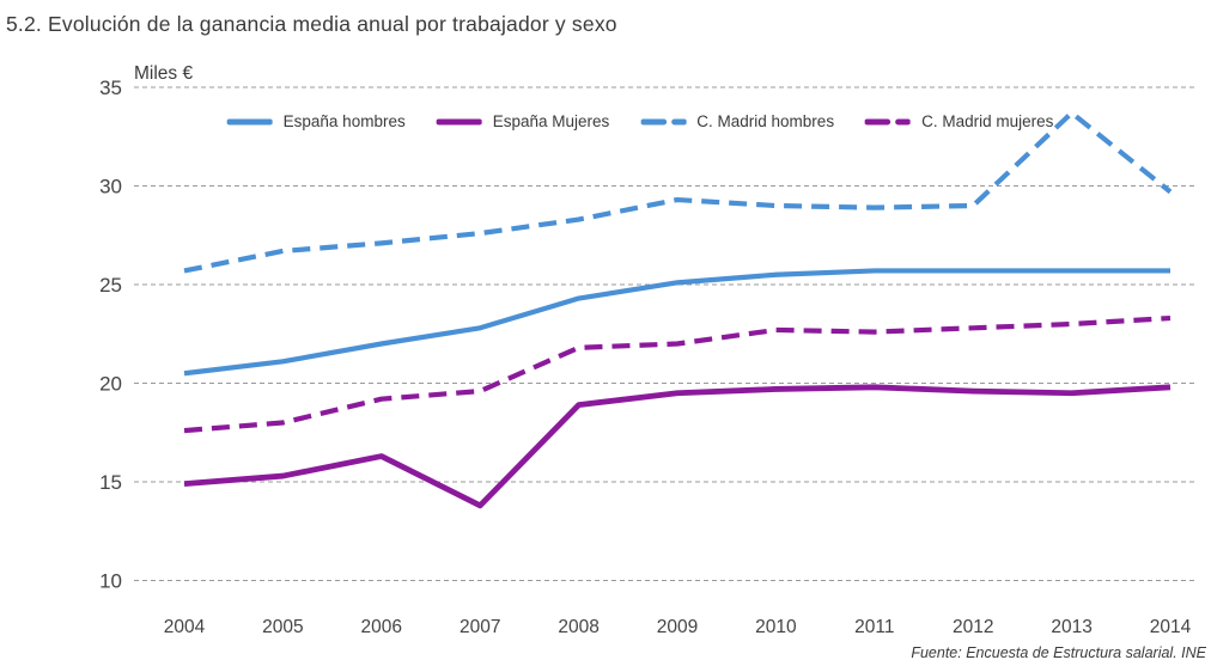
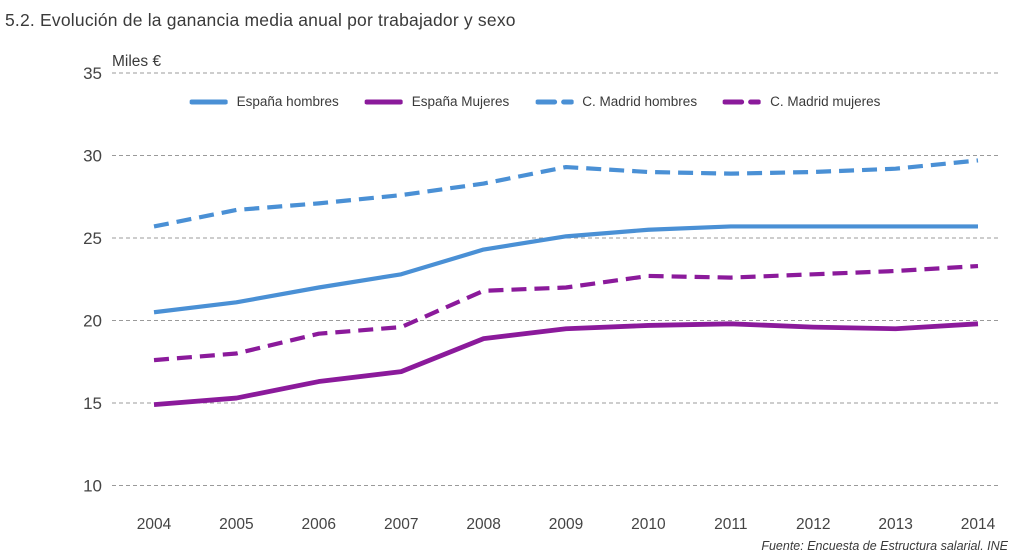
España Mujeres/2007: 13.8 -> 16.9
C. Madrid hombres/2013: 33.7 -> 29.2
